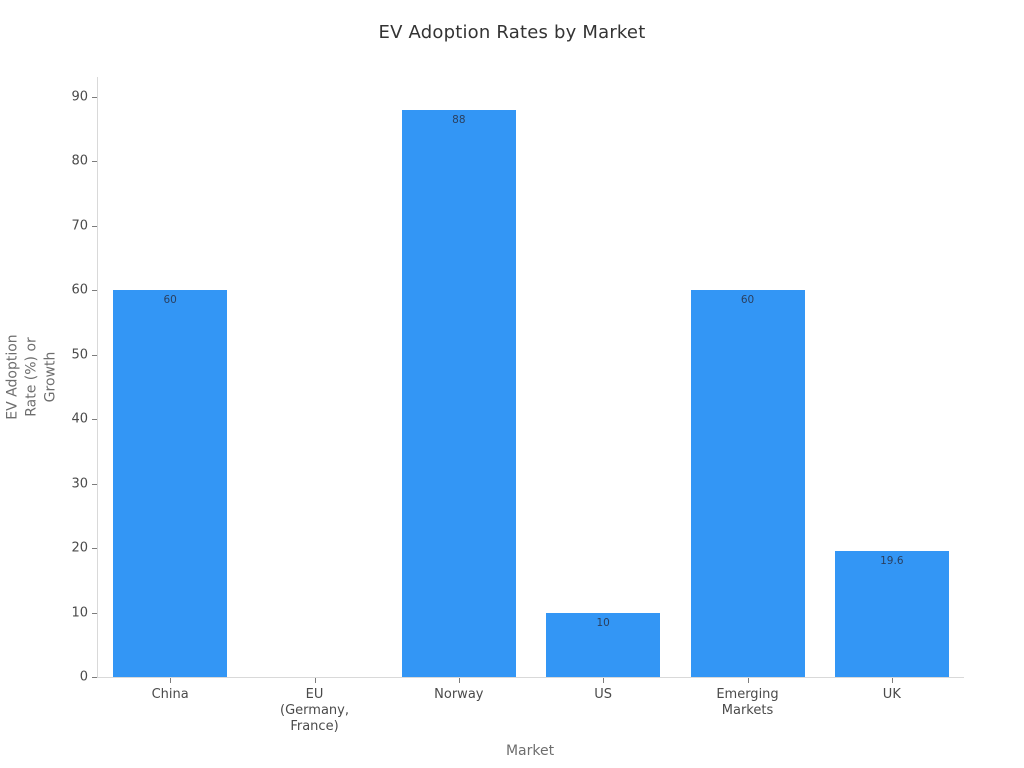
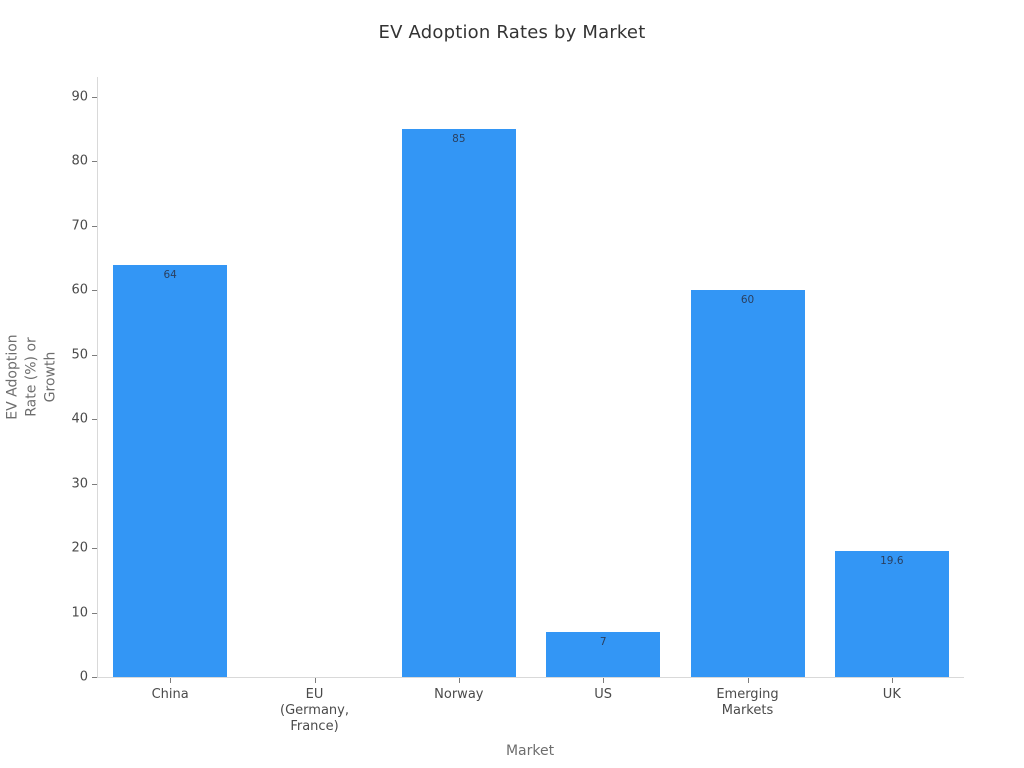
China: 60 -> 64
Norway: 88 -> 85
US: 10 -> 7
